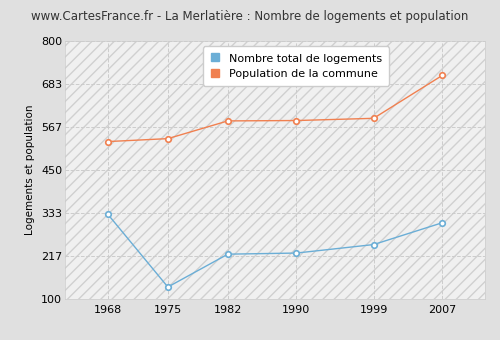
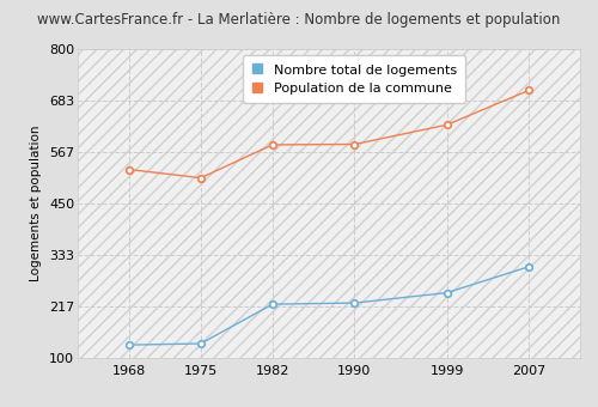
Nombre total de logements/1968: 330 -> 130
Population de la commune/1975: 535 -> 508
Population de la commune/1999: 590 -> 628
